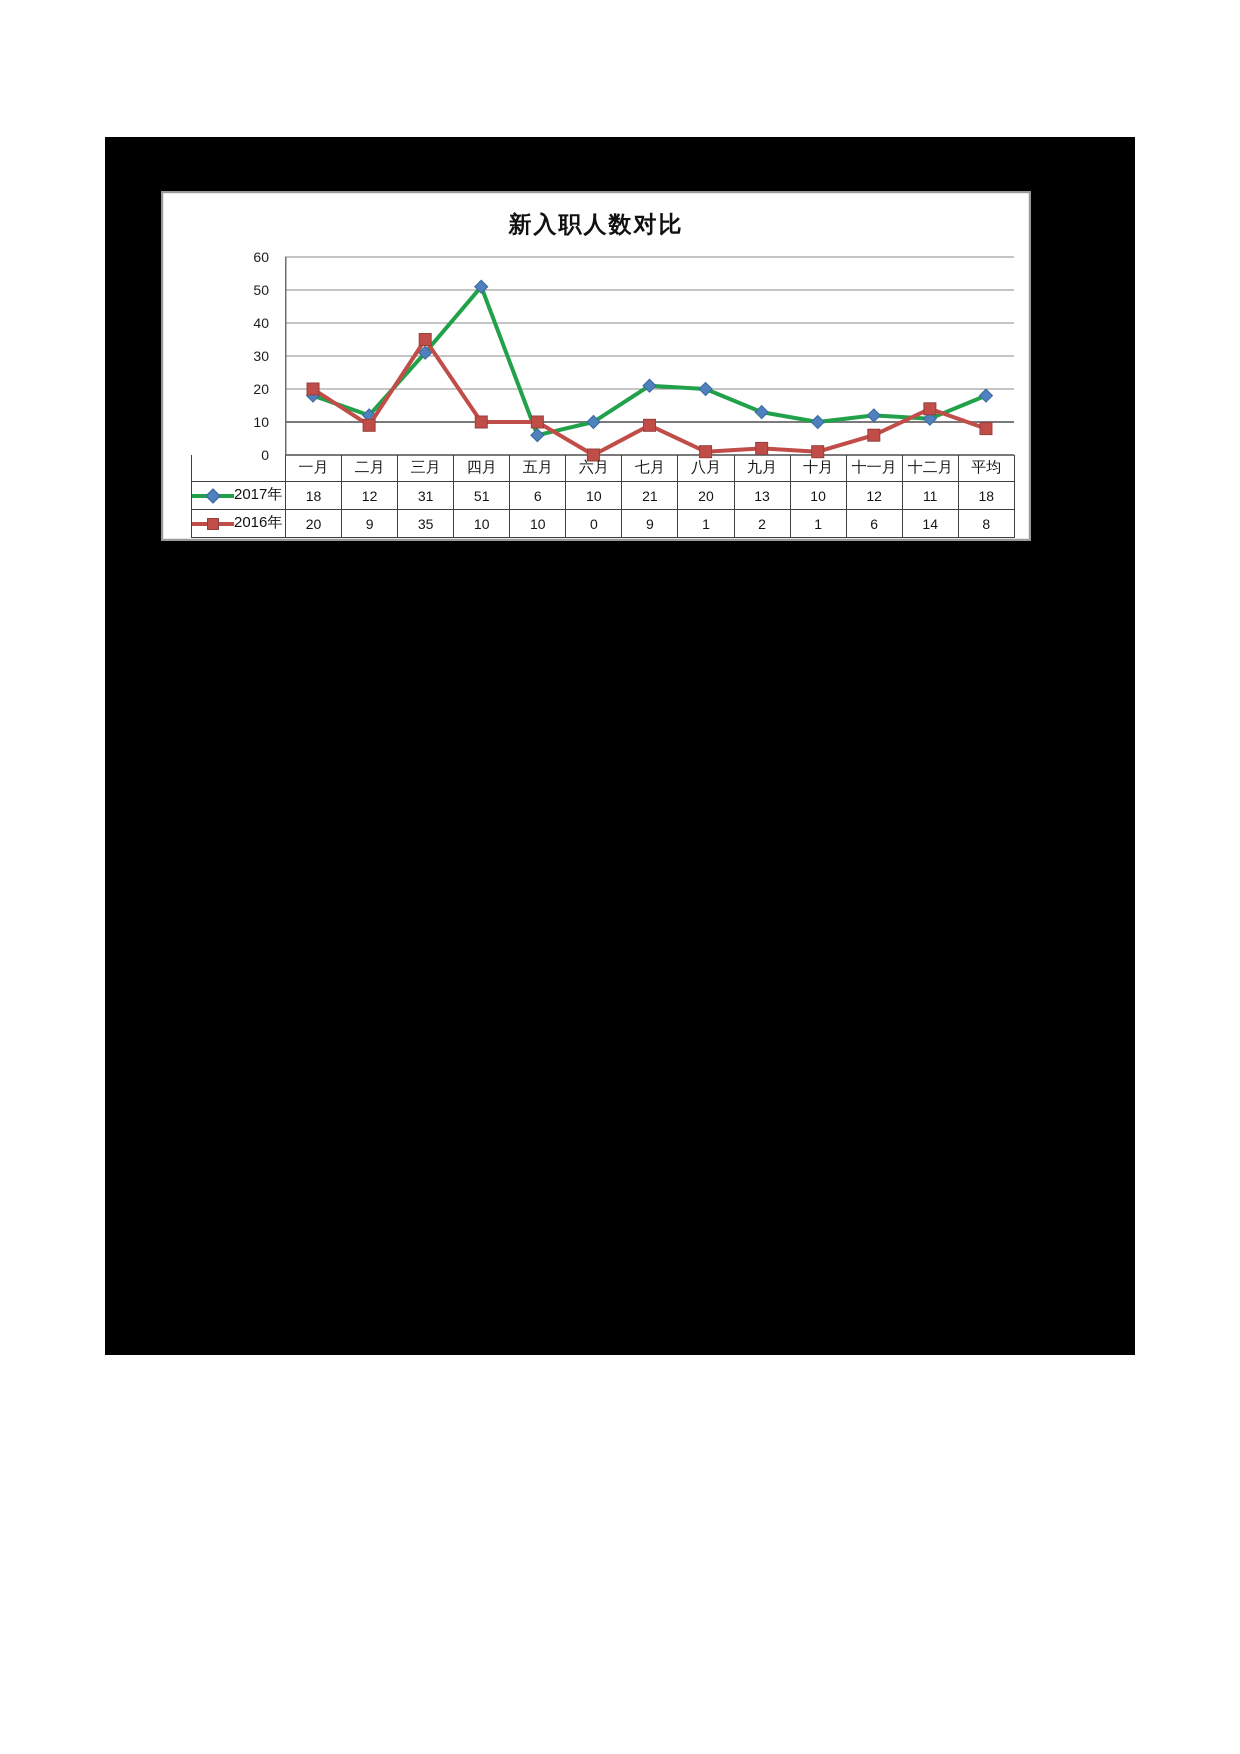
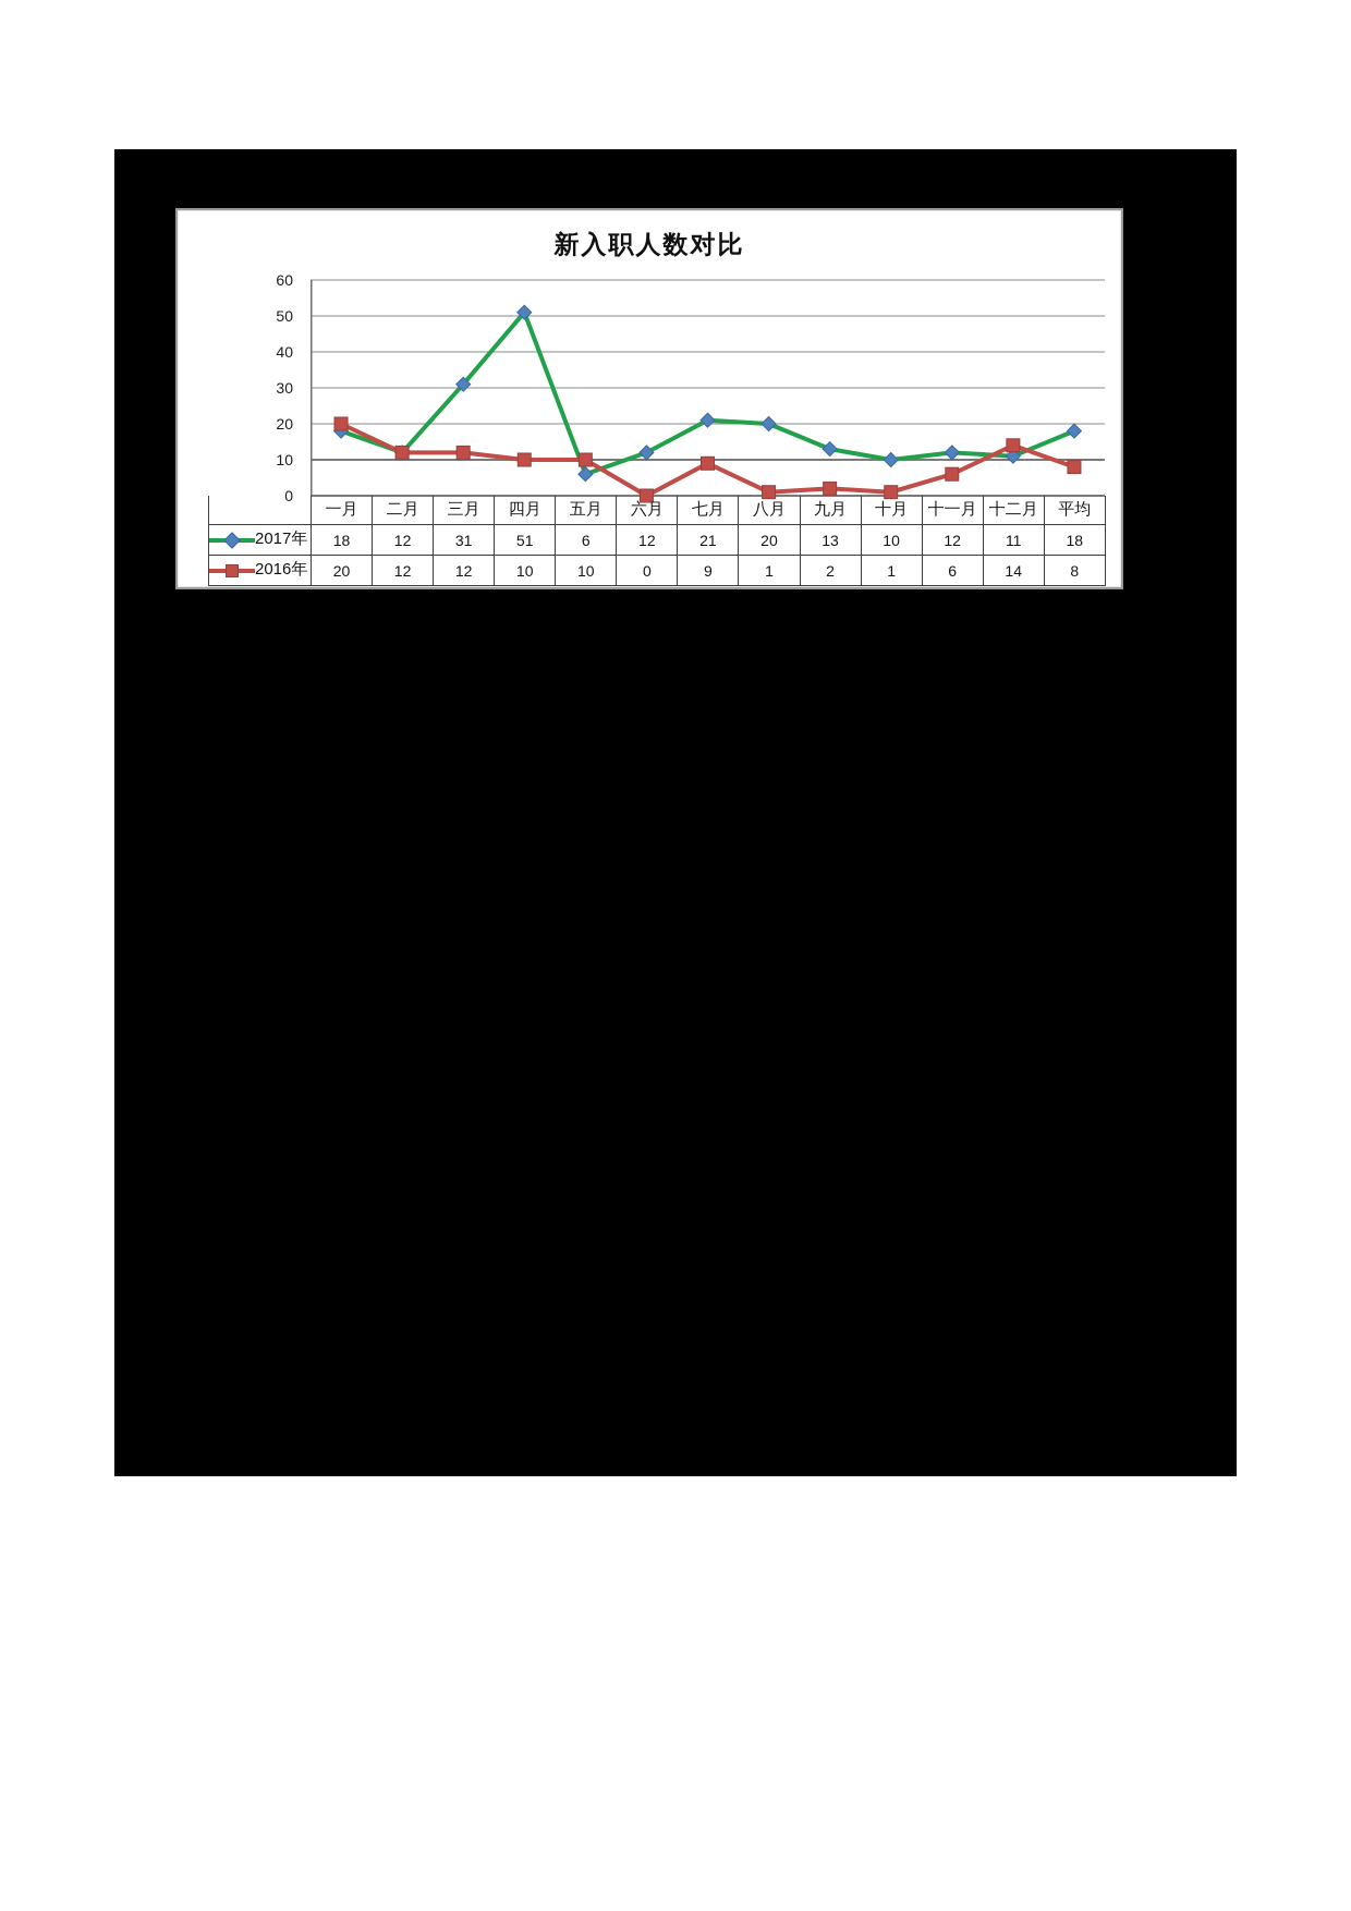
2016年/二月: 9 -> 12
2016年/三月: 35 -> 12
2017年/六月: 10 -> 12
